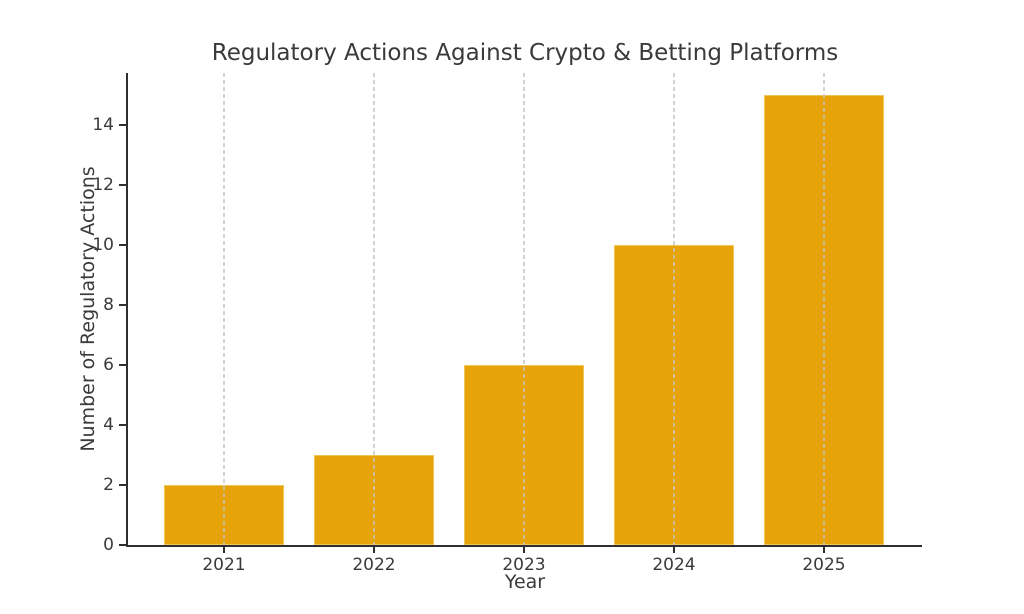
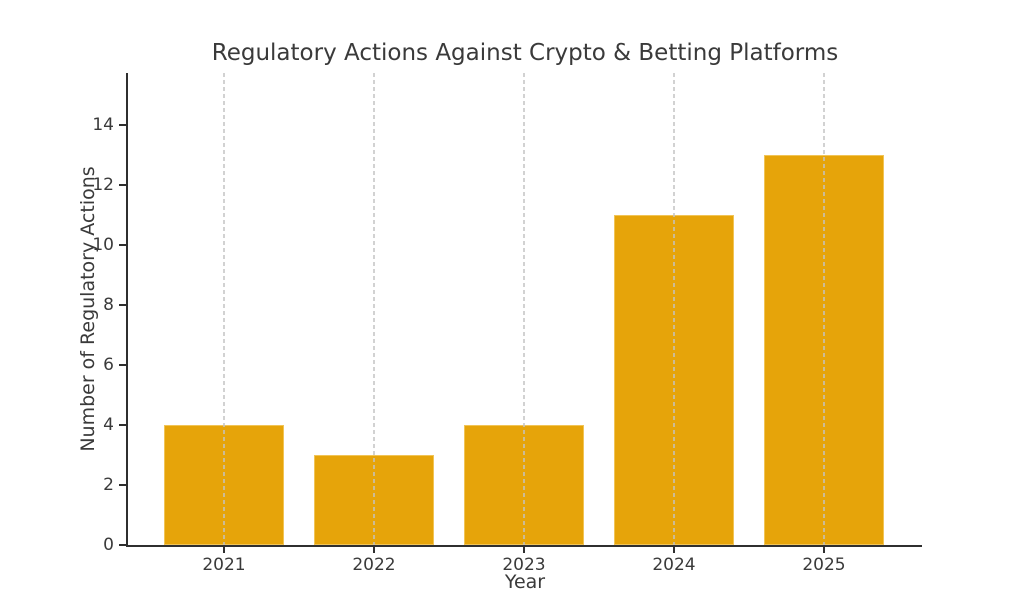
2021: 2 -> 4
2023: 6 -> 4
2024: 10 -> 11
2025: 15 -> 13
